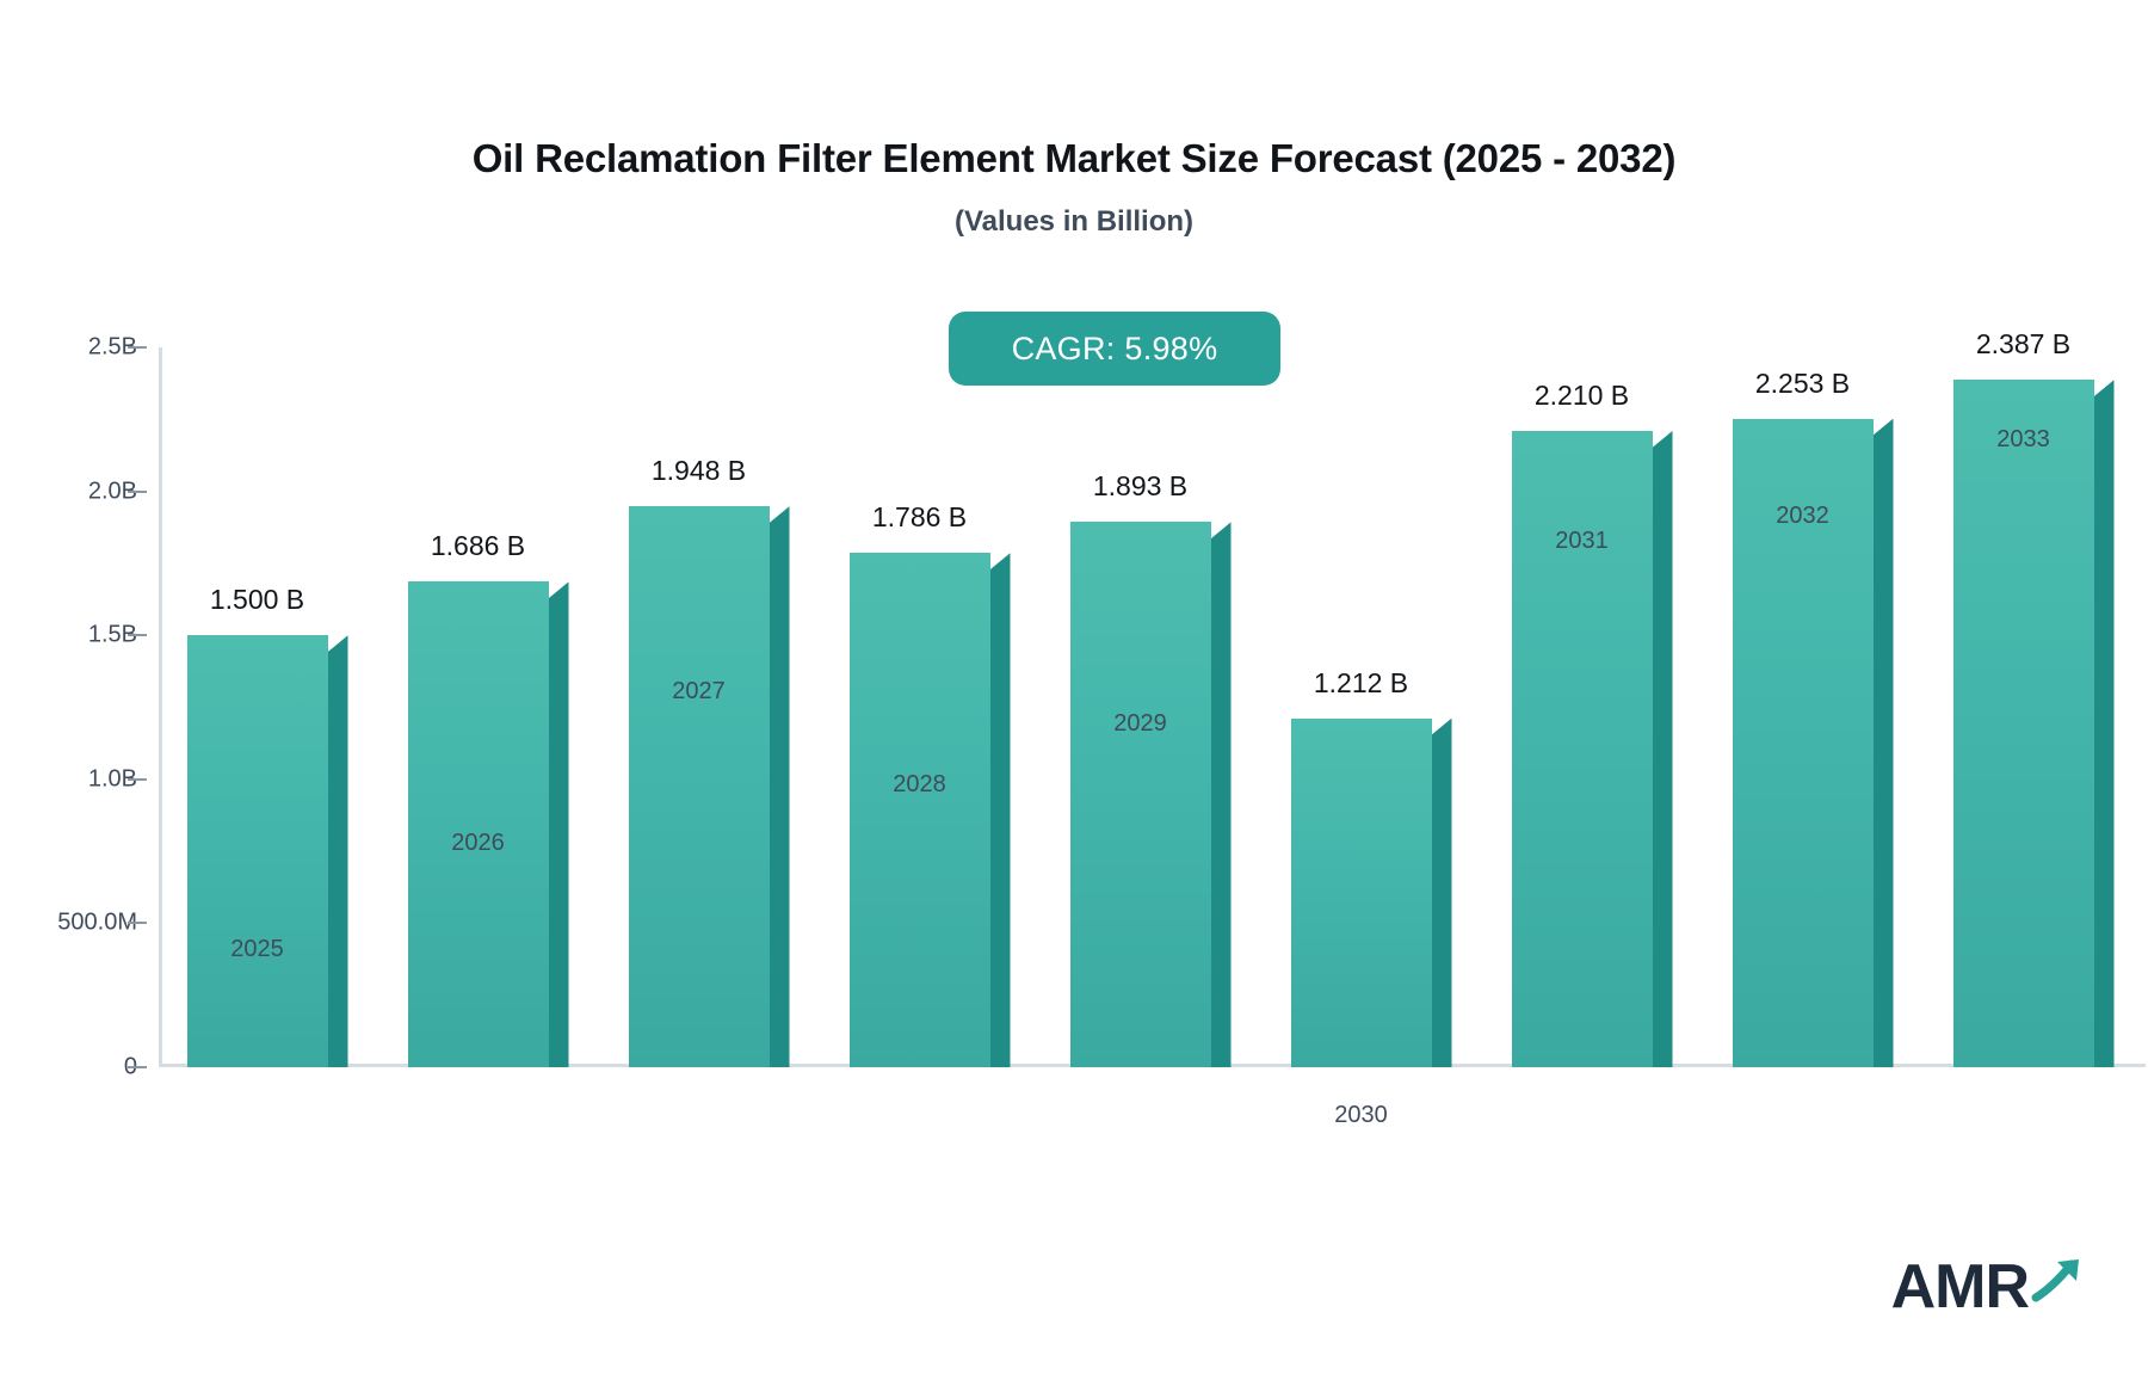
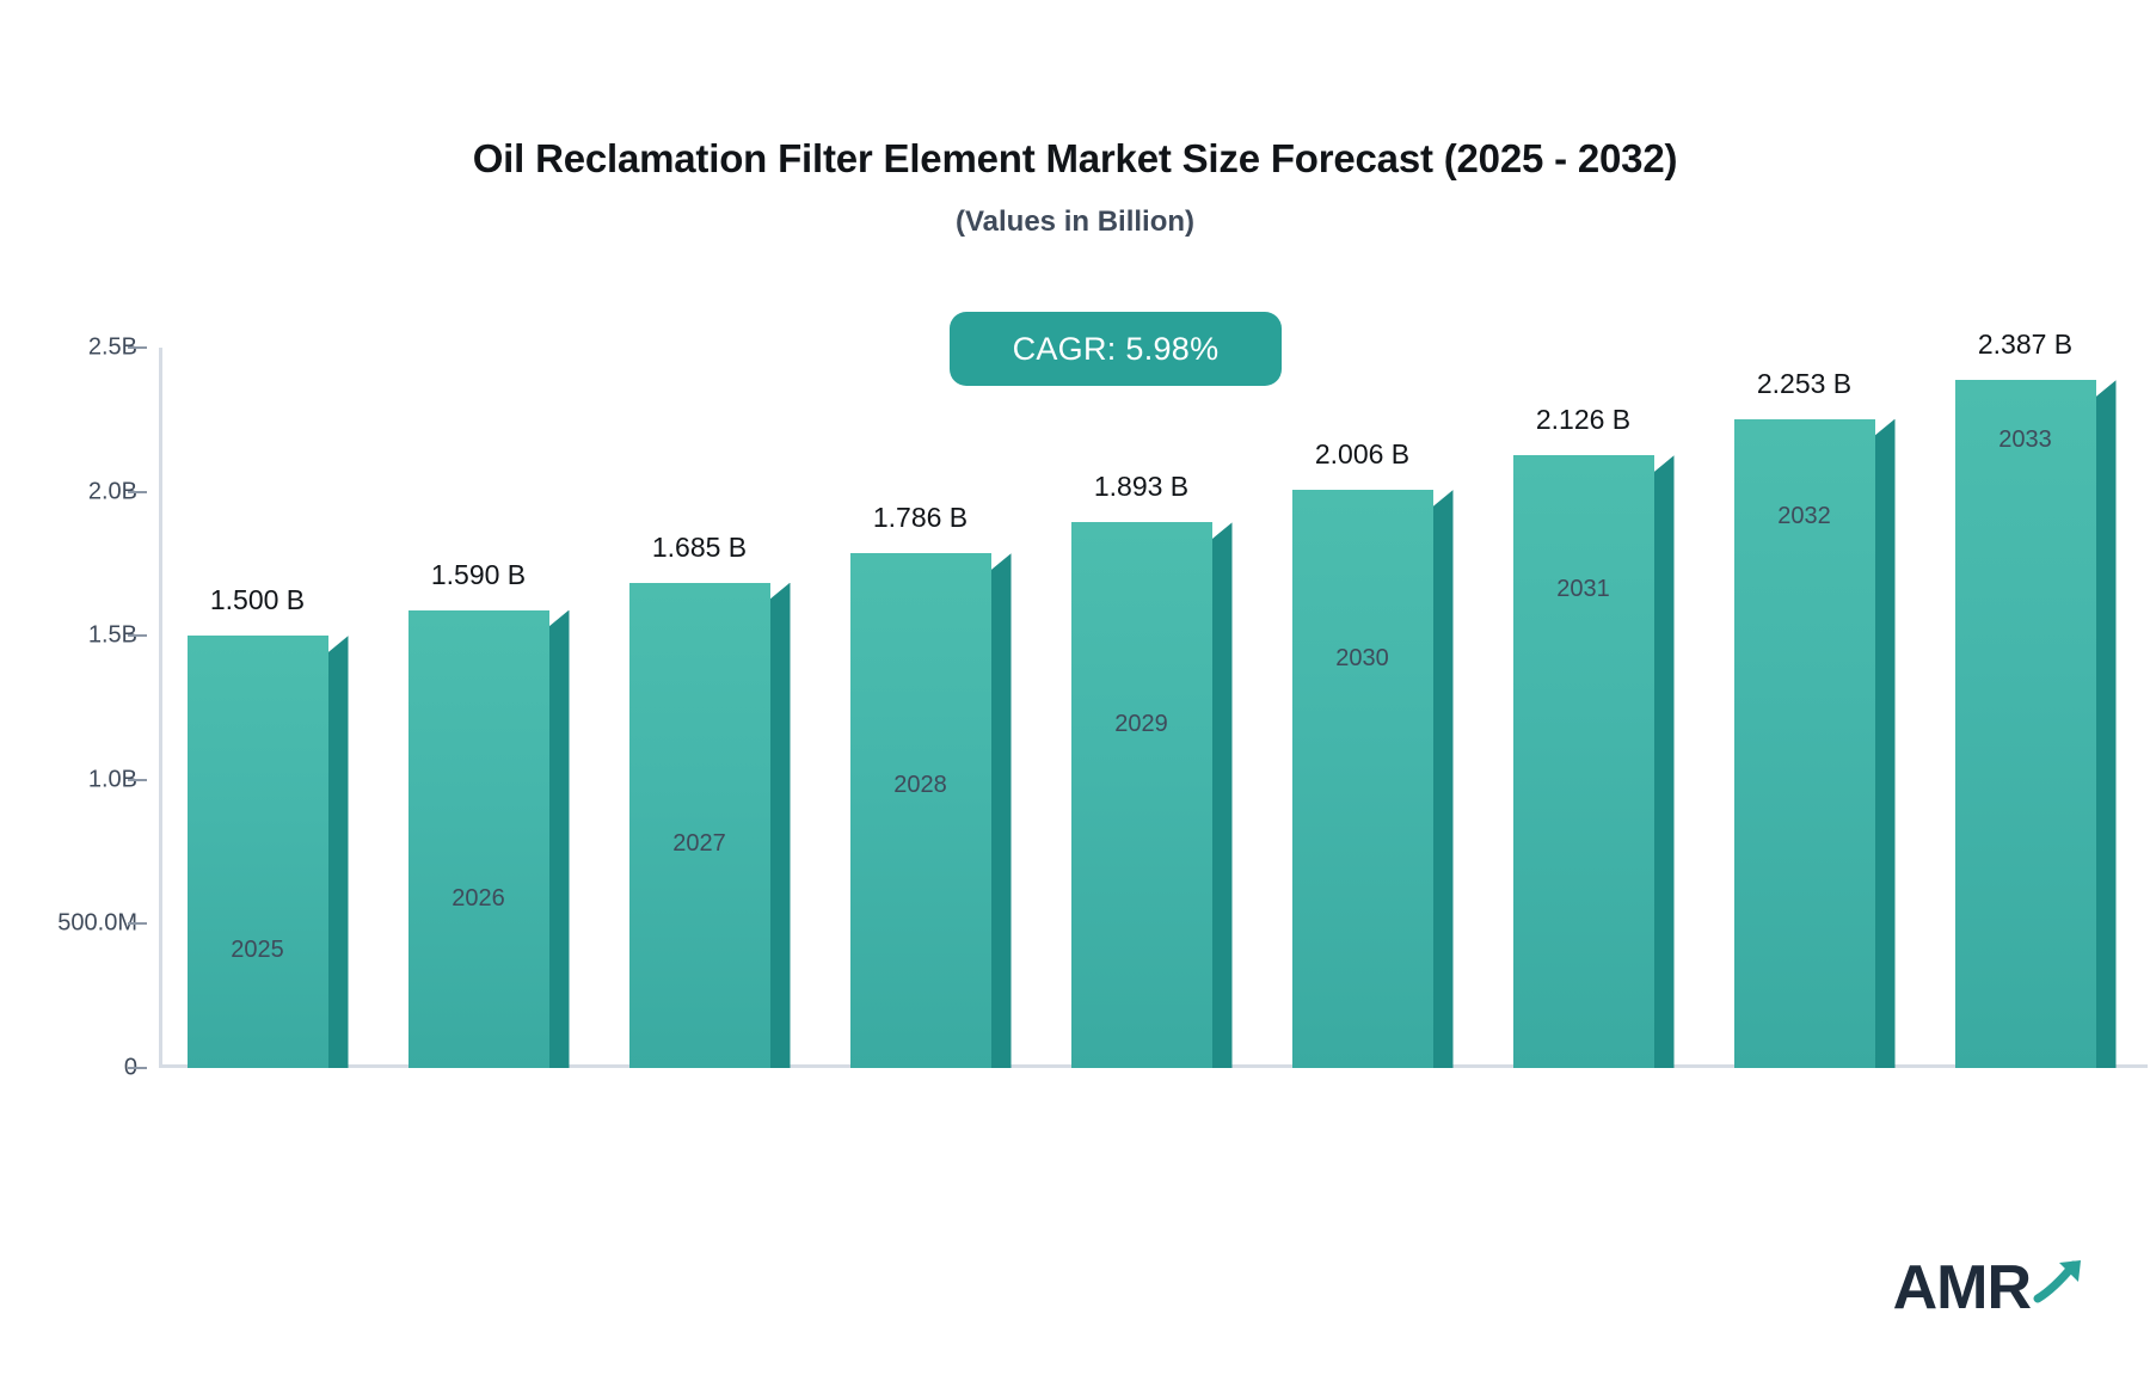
2026: 1.686 -> 1.590
2027: 1.948 -> 1.685
2030: 1.212 -> 2.006
2031: 2.210 -> 2.126
